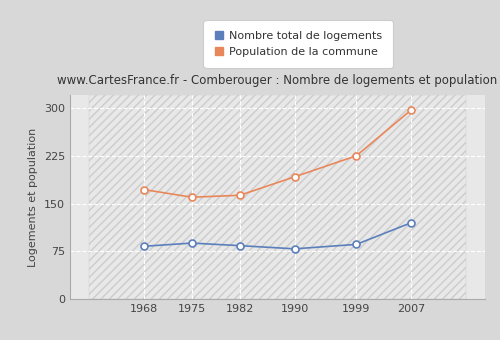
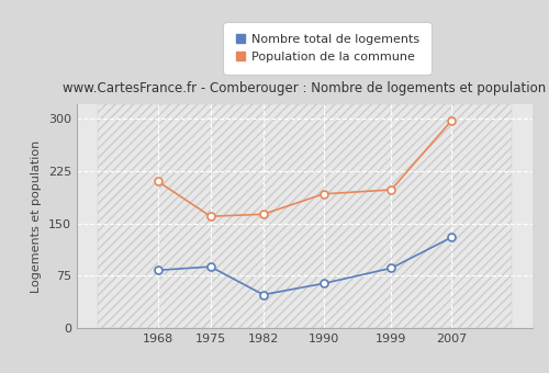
Population de la commune/1968: 172 -> 210
Nombre total de logements/1982: 84 -> 48
Nombre total de logements/1990: 79 -> 64
Population de la commune/1999: 225 -> 198
Nombre total de logements/2007: 120 -> 130
